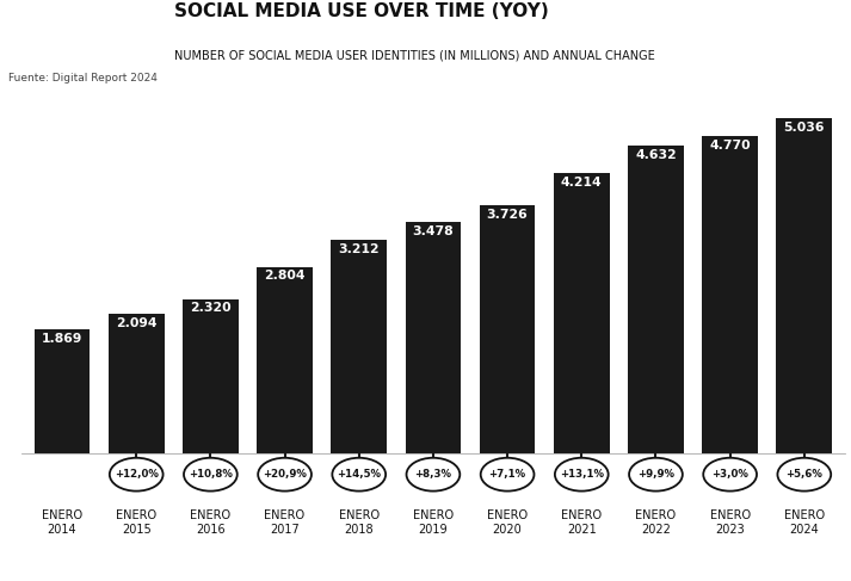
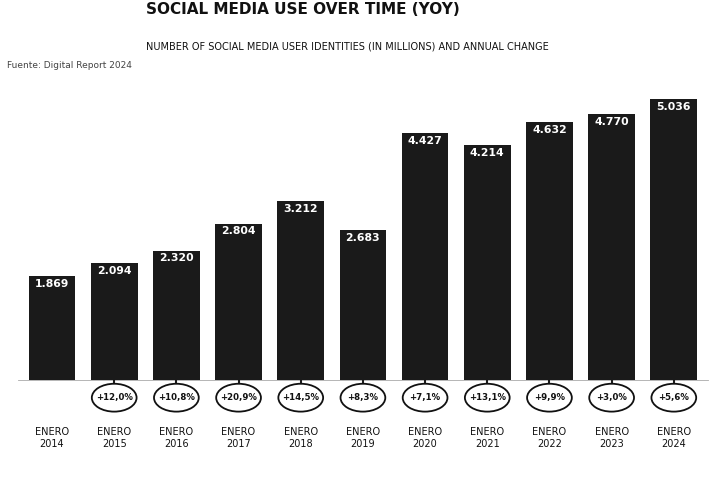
ENERO 2019: 3.478 -> 2.683
ENERO 2020: 3.726 -> 4.427
